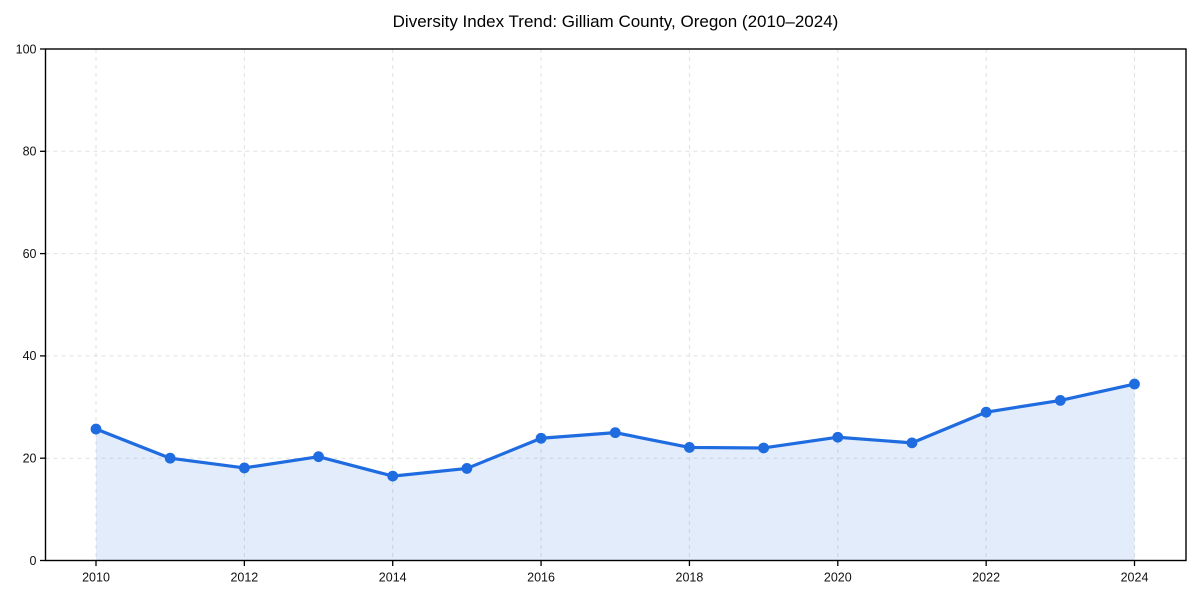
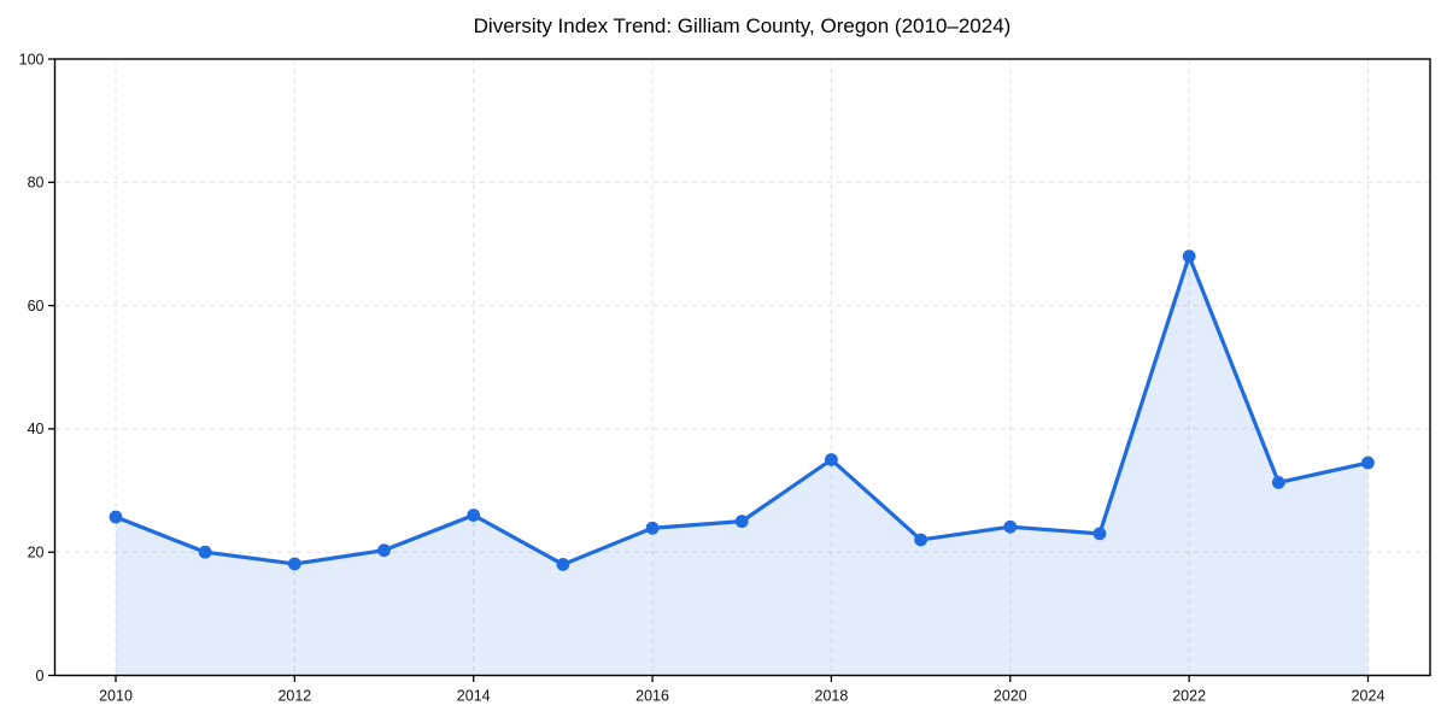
2014: 16 -> 26
2018: 22 -> 35
2022: 29 -> 68
